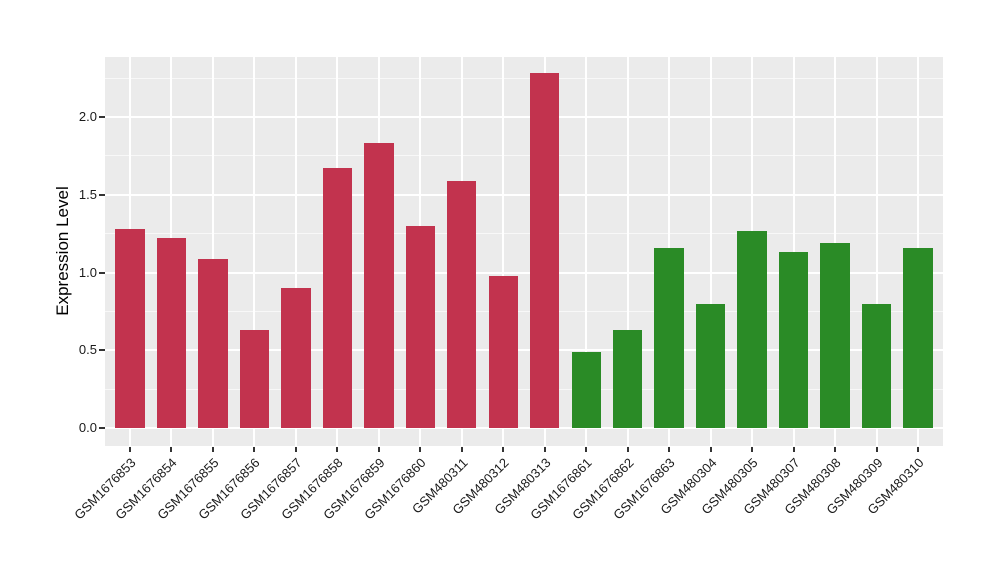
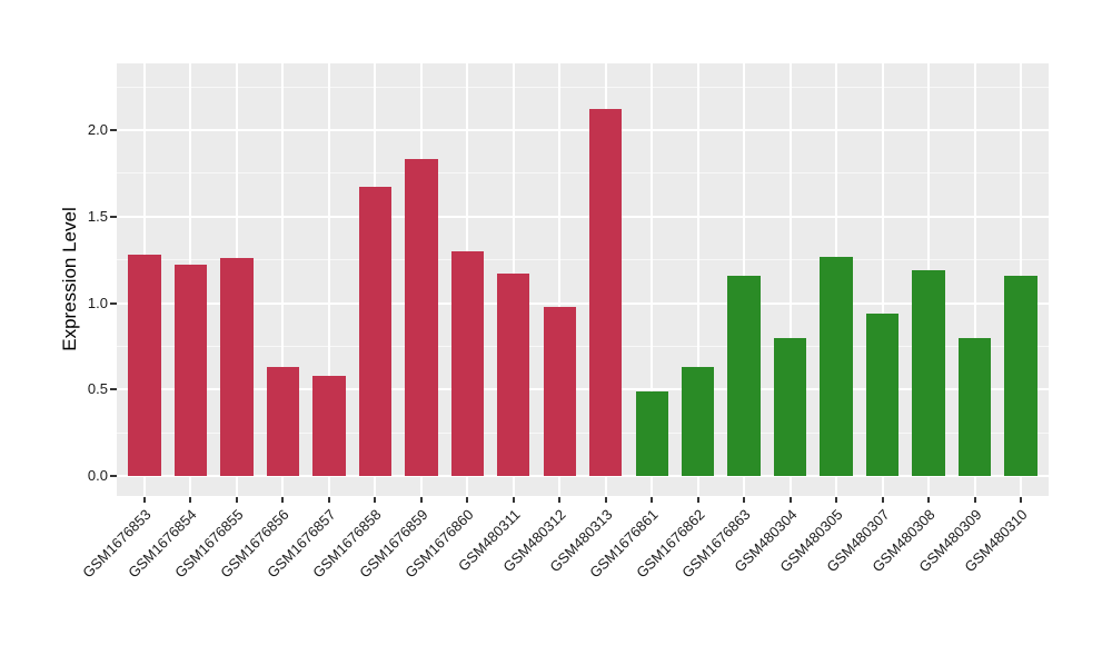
GSM1676855: 1.09 -> 1.26
GSM1676857: 0.90 -> 0.58
GSM480311: 1.59 -> 1.17
GSM480313: 2.28 -> 2.12
GSM480307: 1.13 -> 0.94
